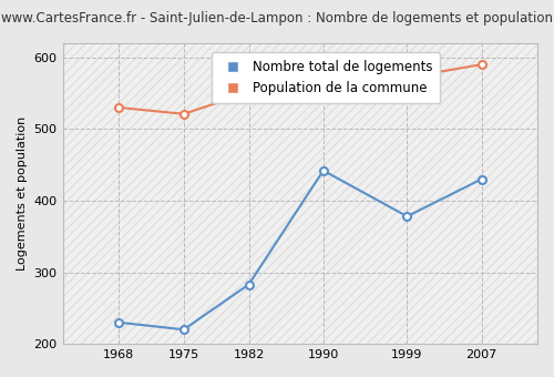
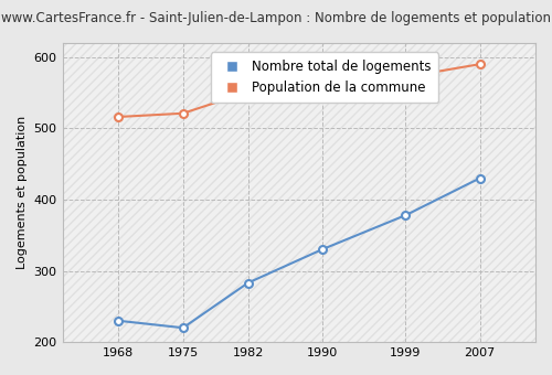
Population de la commune/1968: 530 -> 516
Nombre total de logements/1990: 442 -> 330
